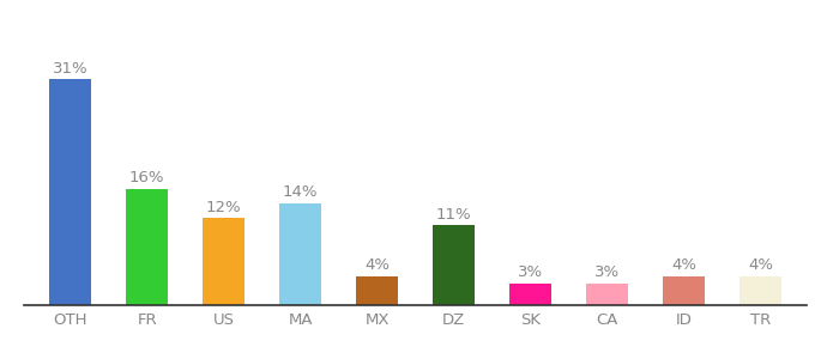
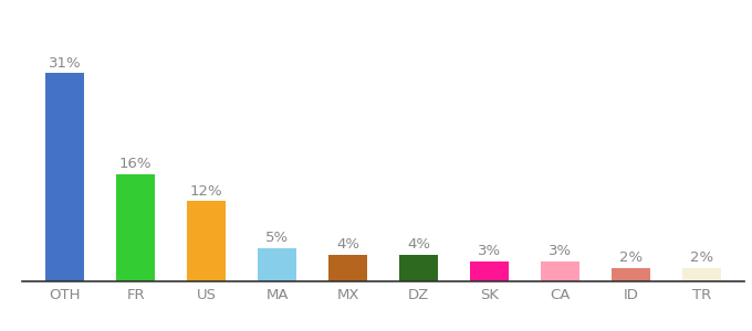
MA: 14% -> 5%
DZ: 11% -> 4%
ID: 4% -> 2%
TR: 4% -> 2%
